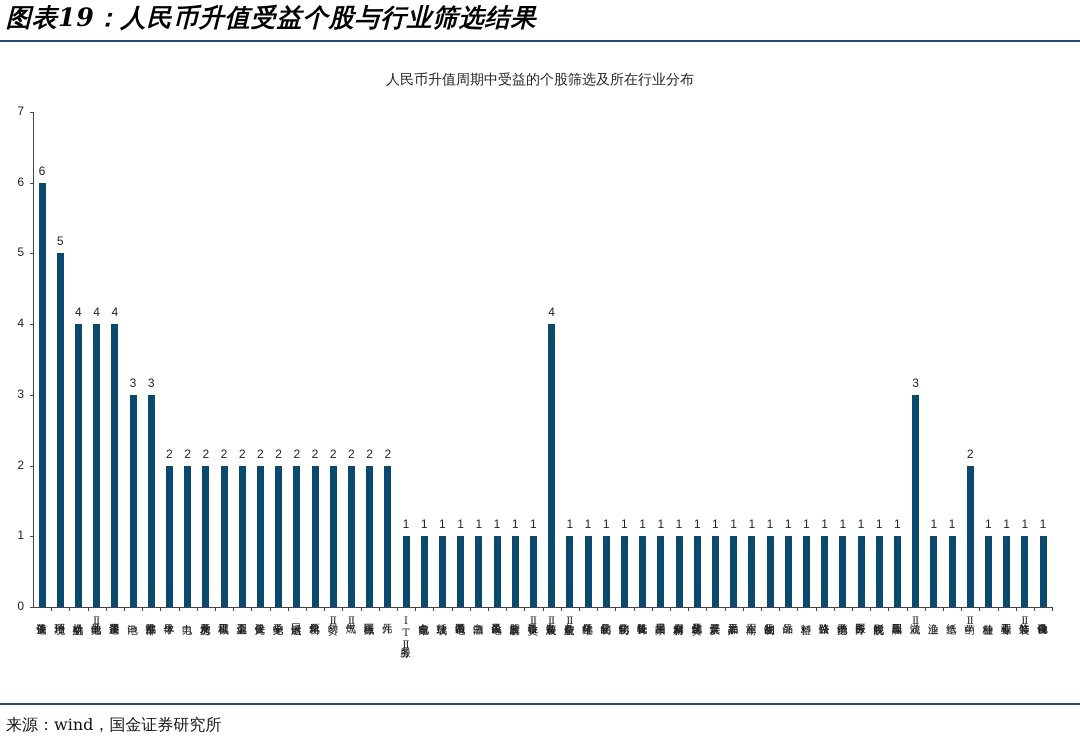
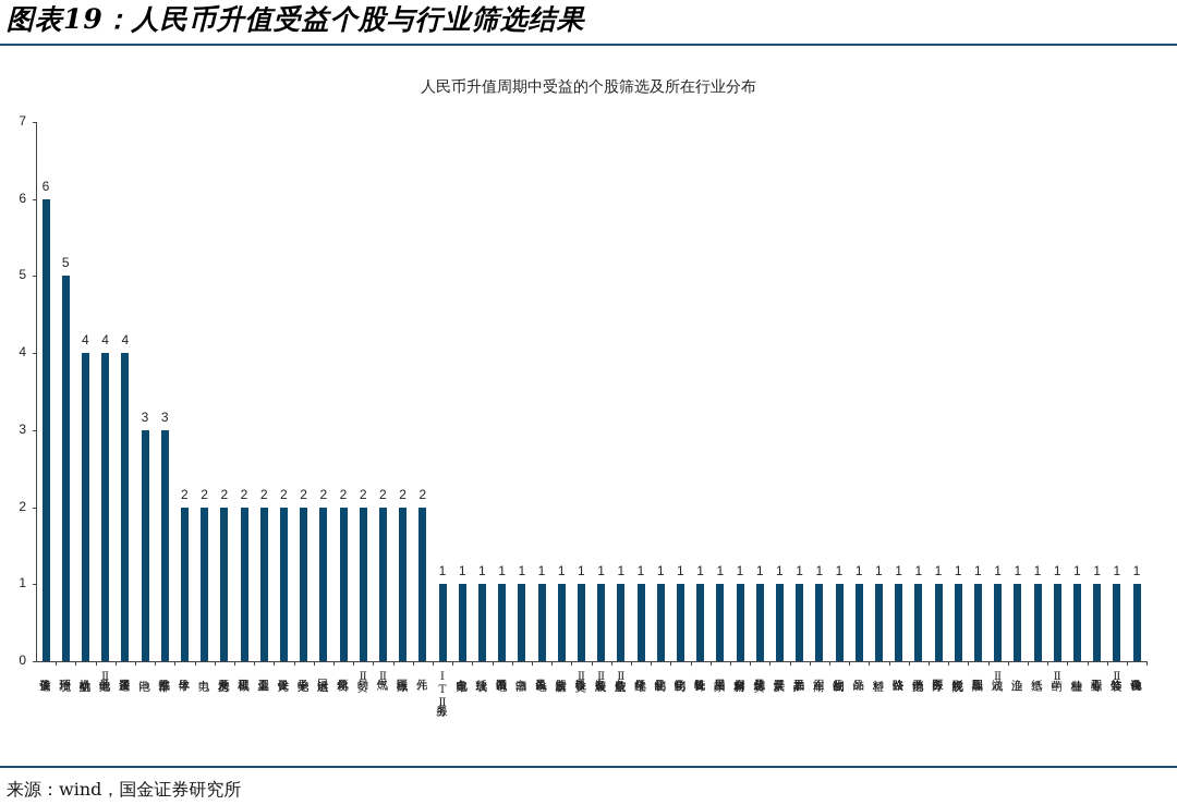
航海装备Ⅱ: 4 -> 1
游戏Ⅱ: 3 -> 1
中药Ⅱ: 2 -> 1
